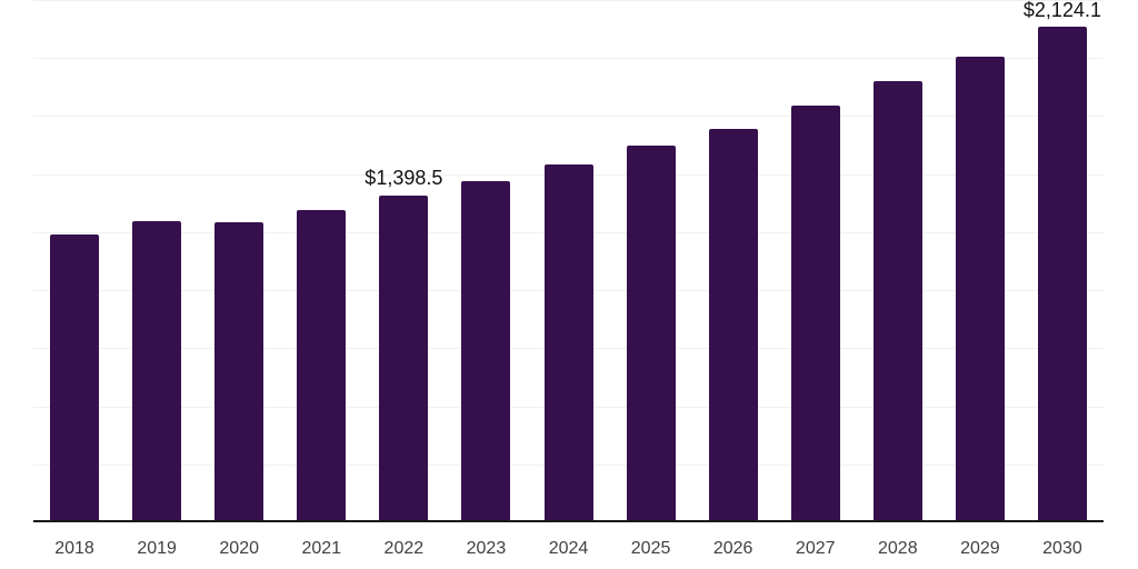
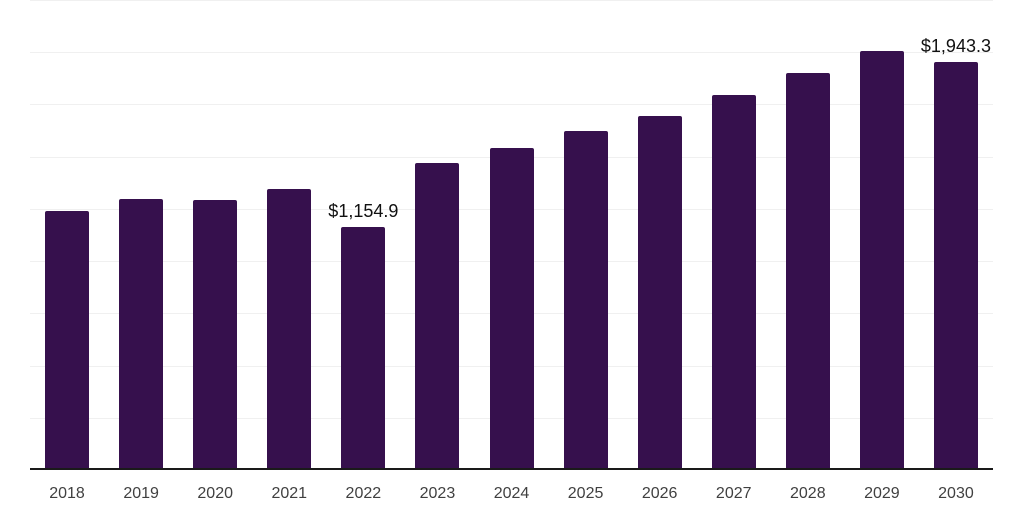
2022: $1,398.5 -> $1,154.9
2030: $2,124.1 -> $1,943.3
